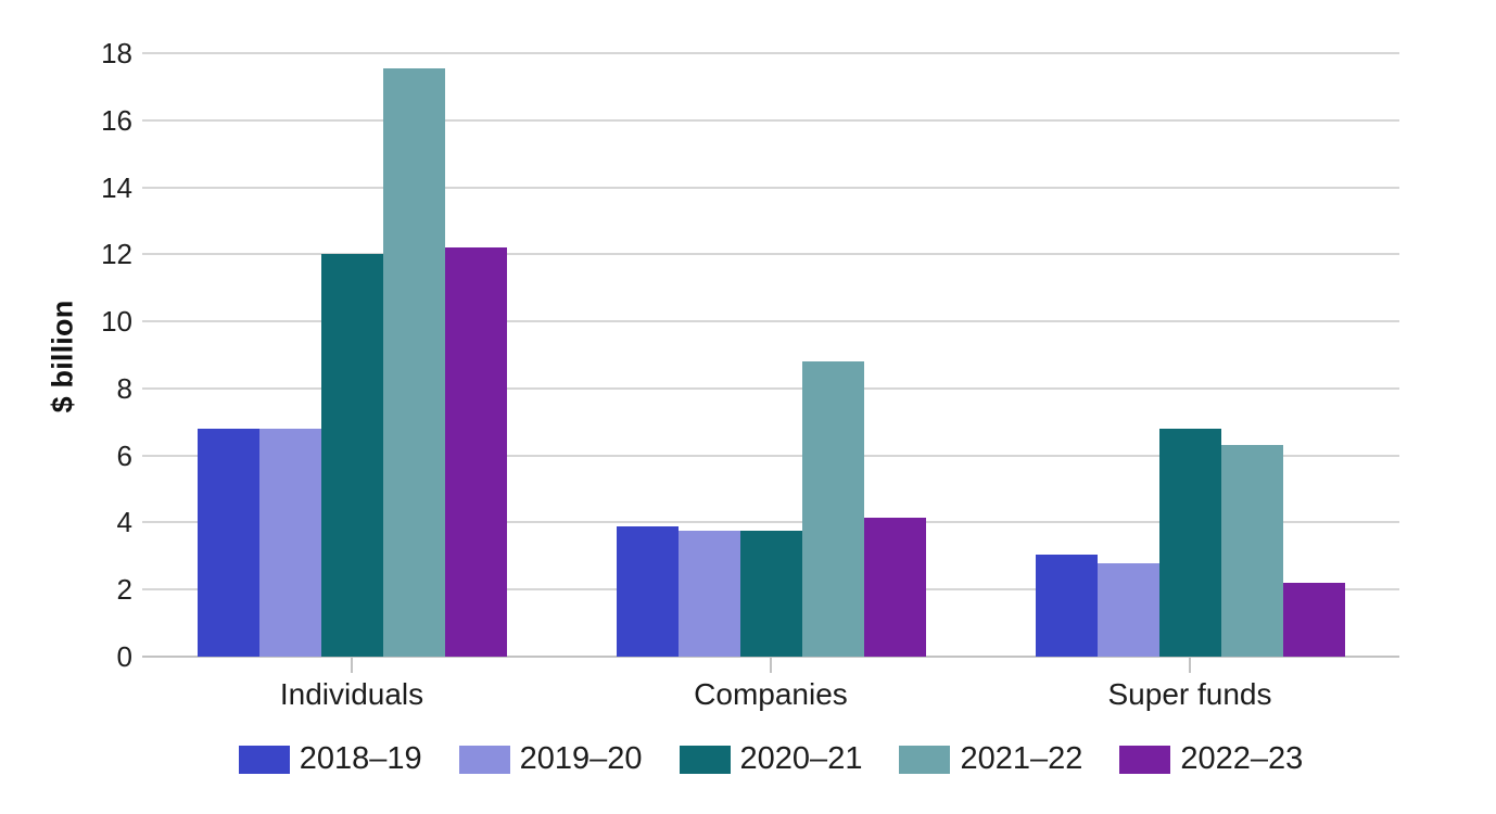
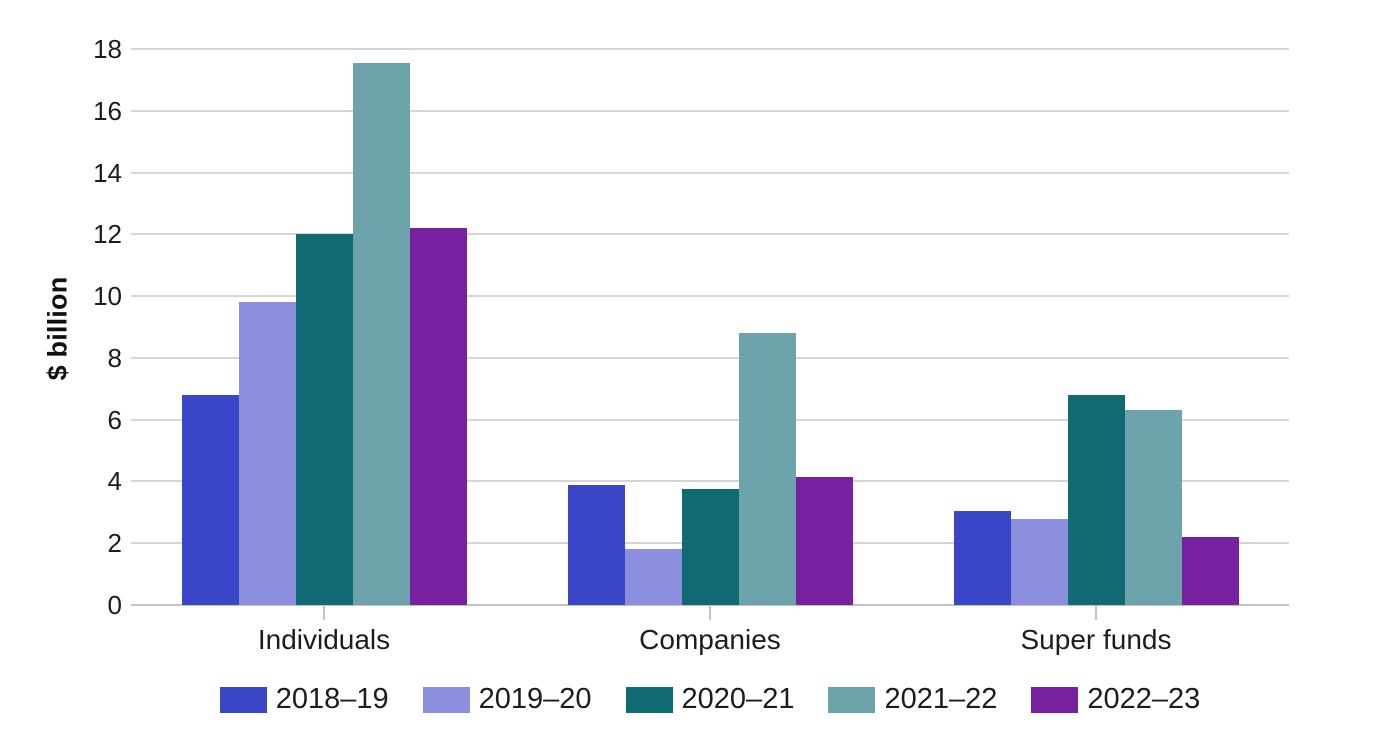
2019–20/Individuals: 6.8 -> 9.8
2019–20/Companies: 3.8 -> 1.8
